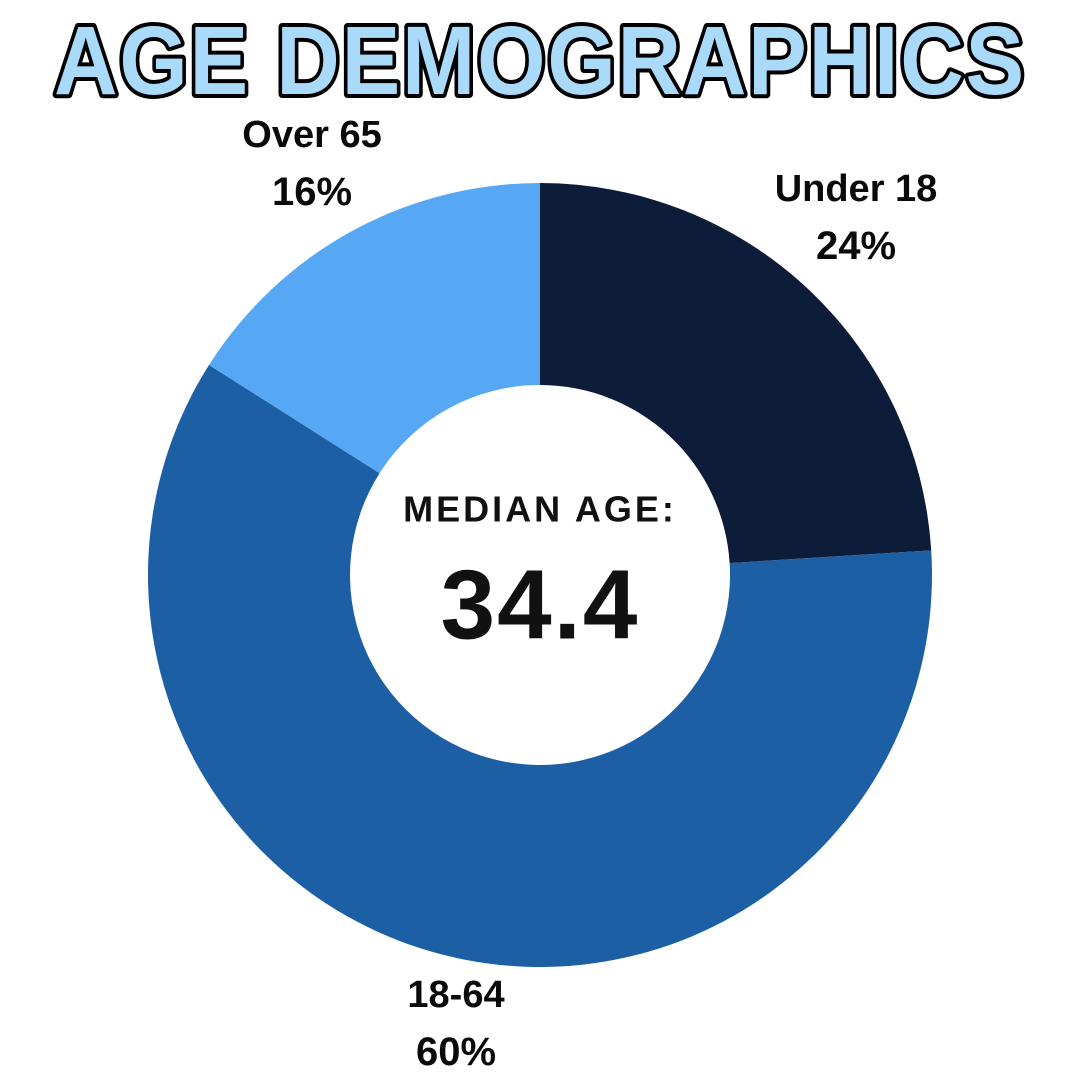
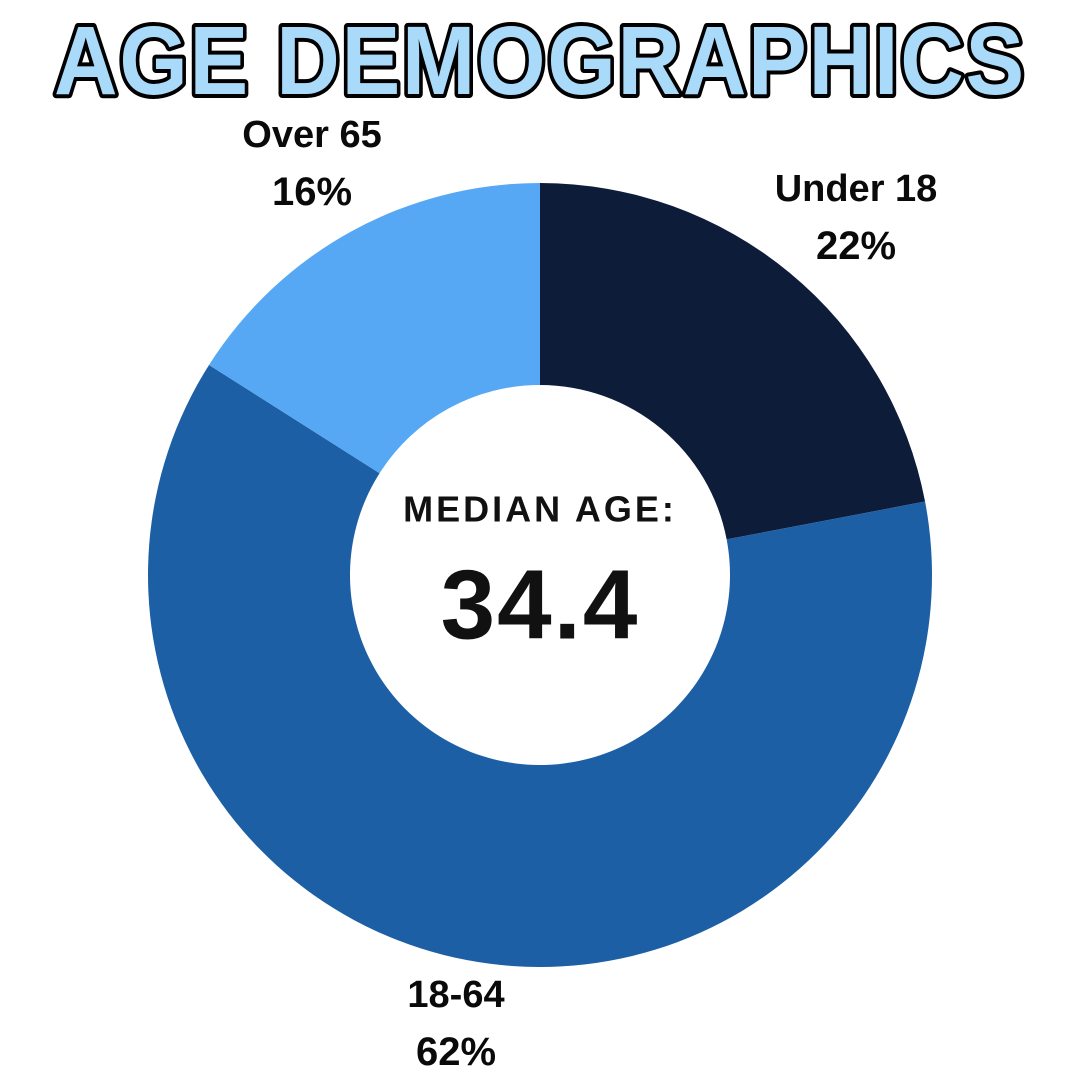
Under 18: 24% -> 22%
18-64: 60% -> 62%
